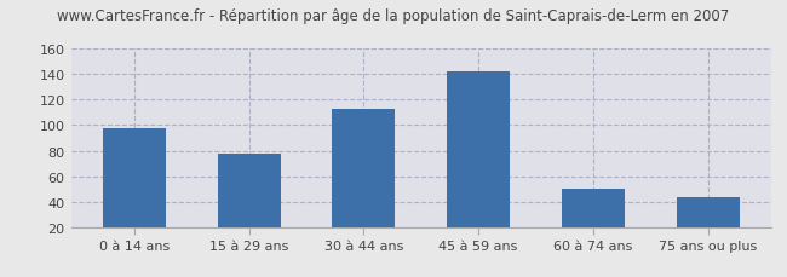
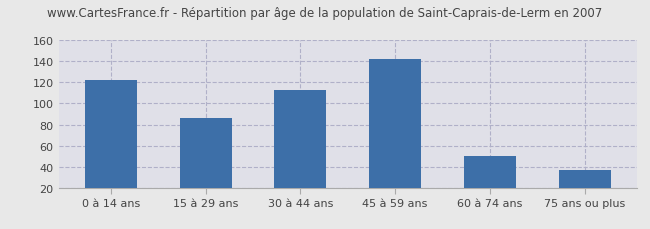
0 à 14 ans: 98 -> 122
15 à 29 ans: 78 -> 86
75 ans ou plus: 43 -> 37
